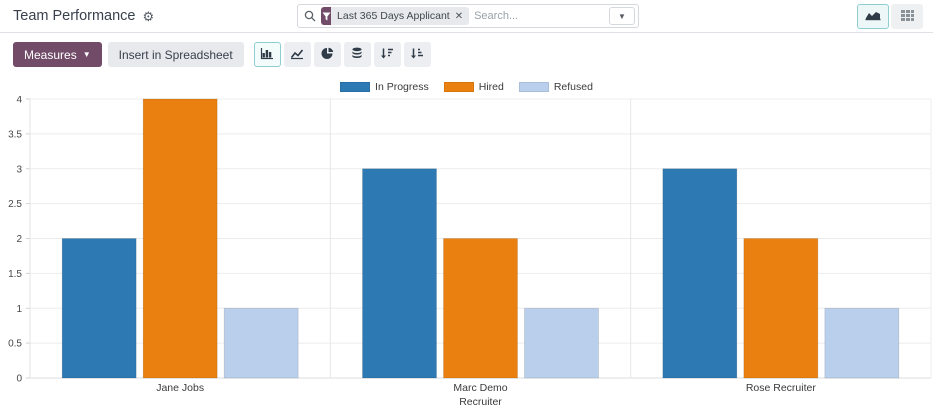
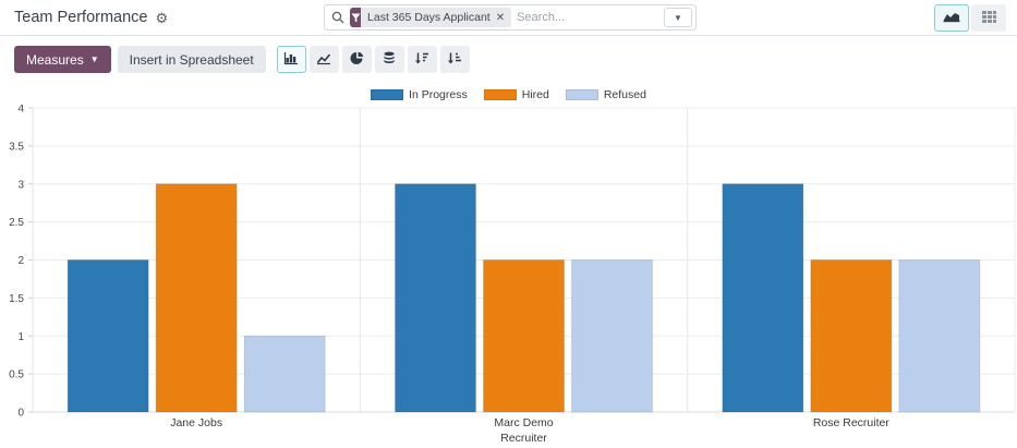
Hired/Jane Jobs: 4 -> 3
Refused/Marc Demo: 1 -> 2
Refused/Rose Recruiter: 1 -> 2
